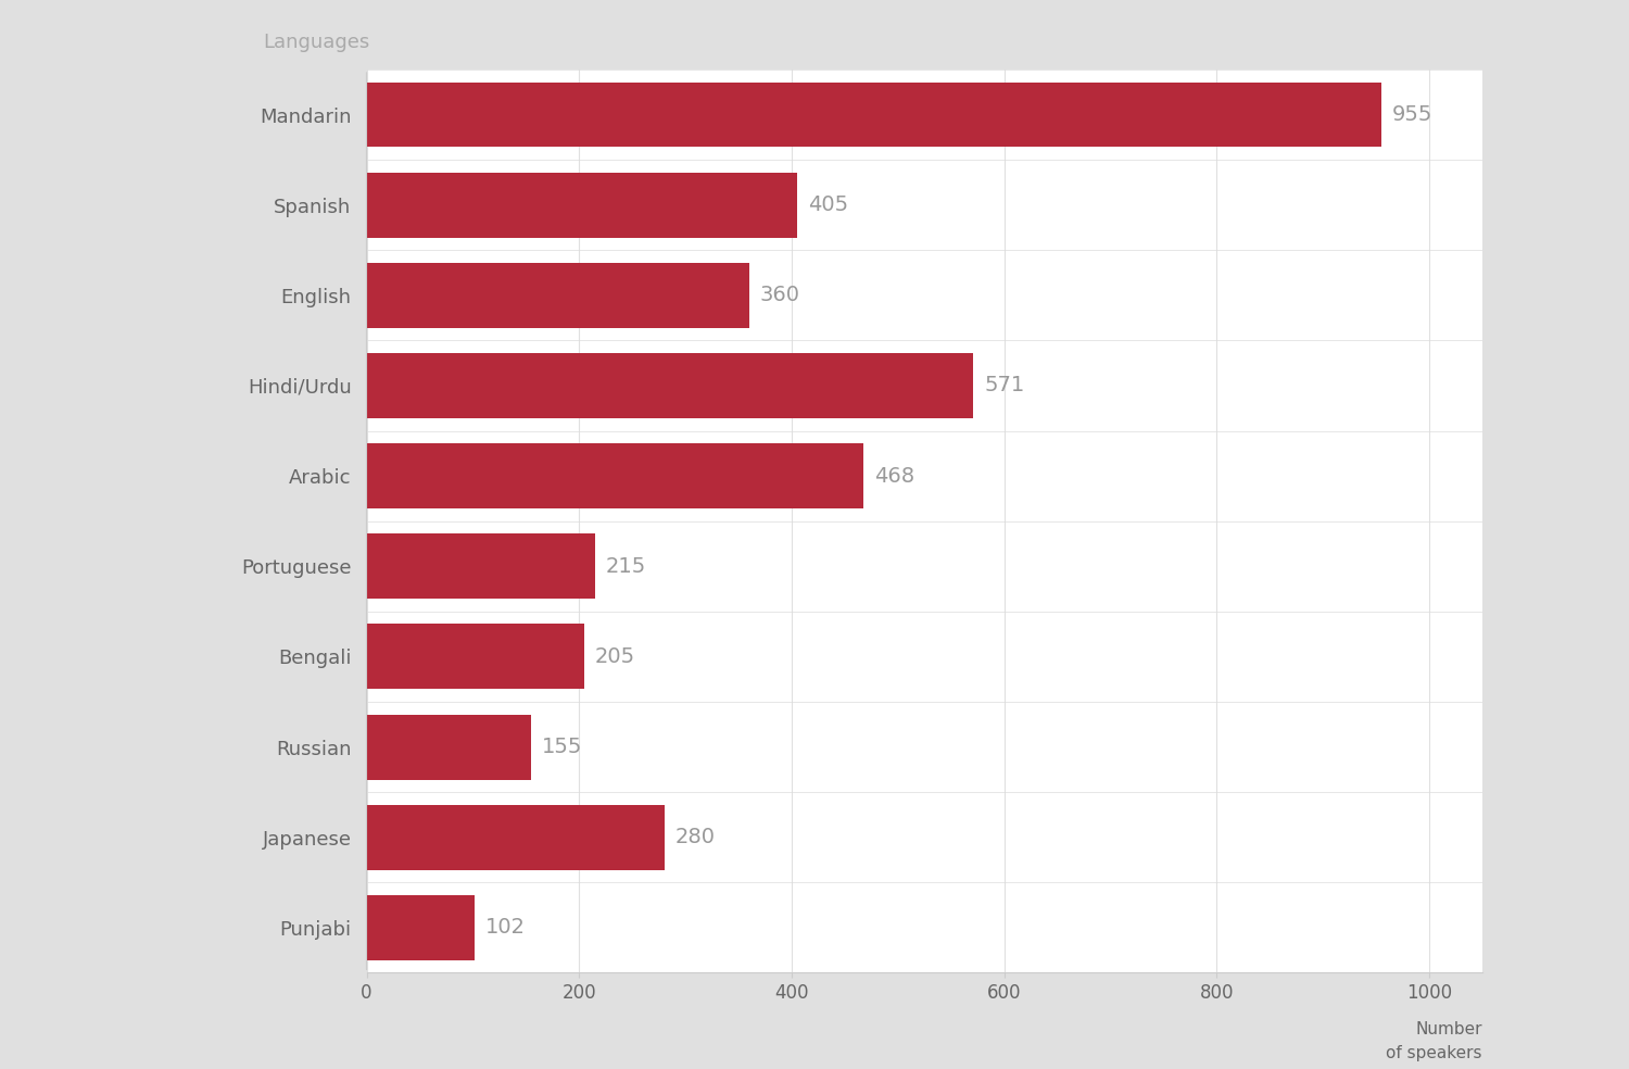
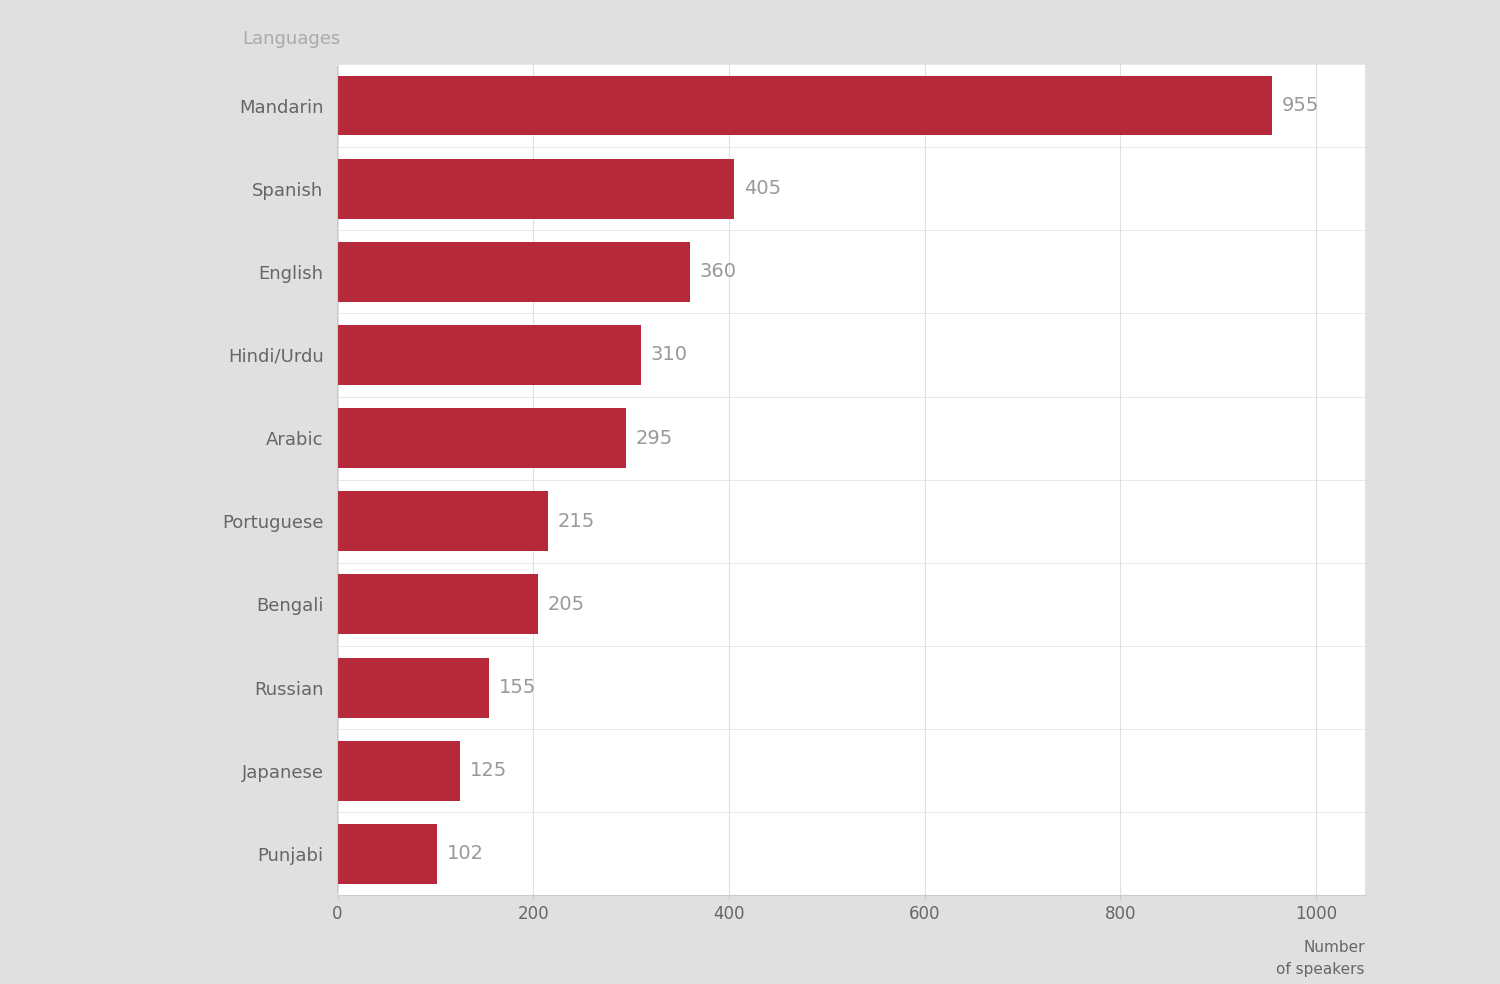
Hindi/Urdu: 571 -> 310
Arabic: 468 -> 295
Japanese: 280 -> 125
